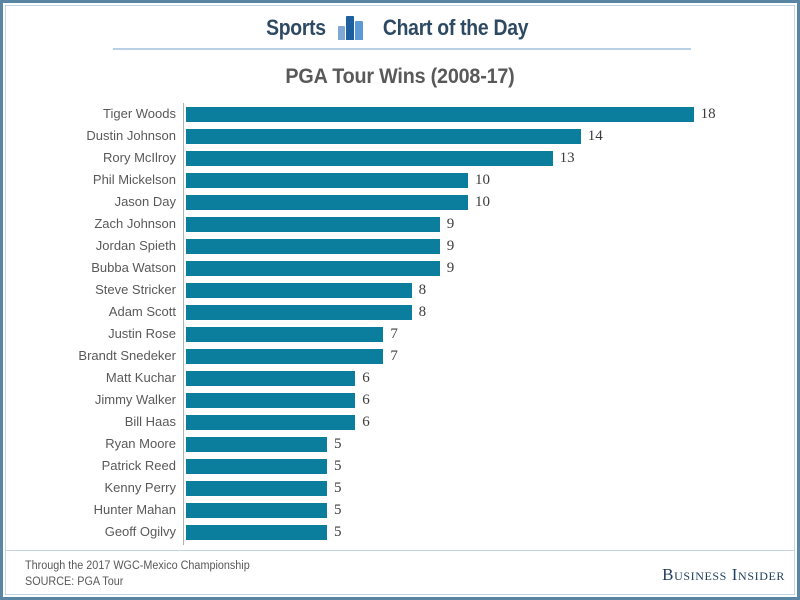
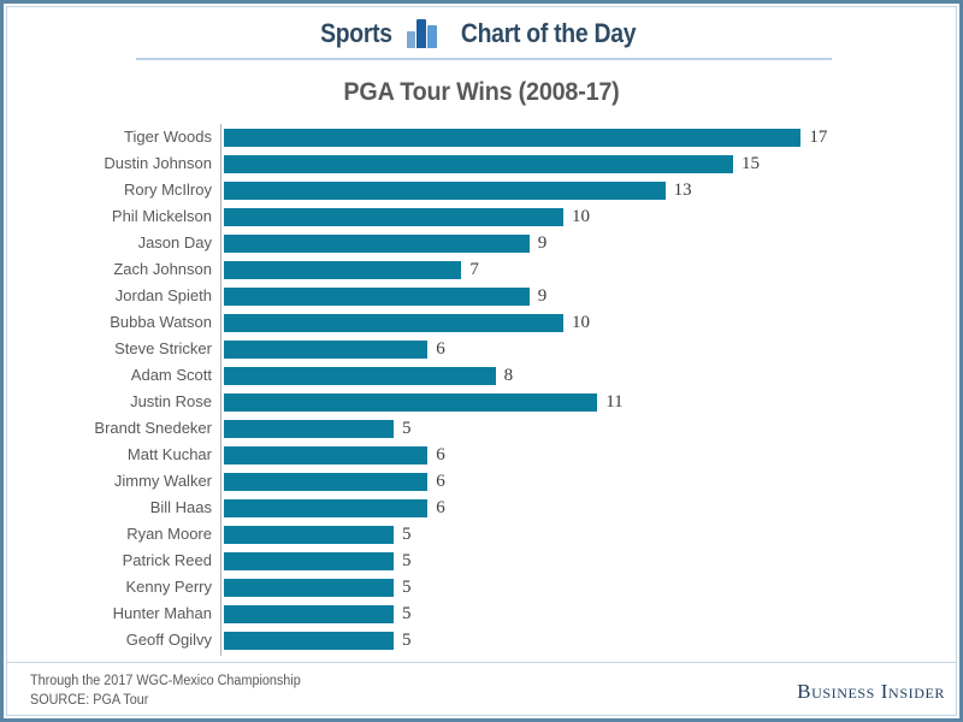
Tiger Woods: 18 -> 17
Dustin Johnson: 14 -> 15
Jason Day: 10 -> 9
Zach Johnson: 9 -> 7
Bubba Watson: 9 -> 10
Steve Stricker: 8 -> 6
Justin Rose: 7 -> 11
Brandt Snedeker: 7 -> 5
